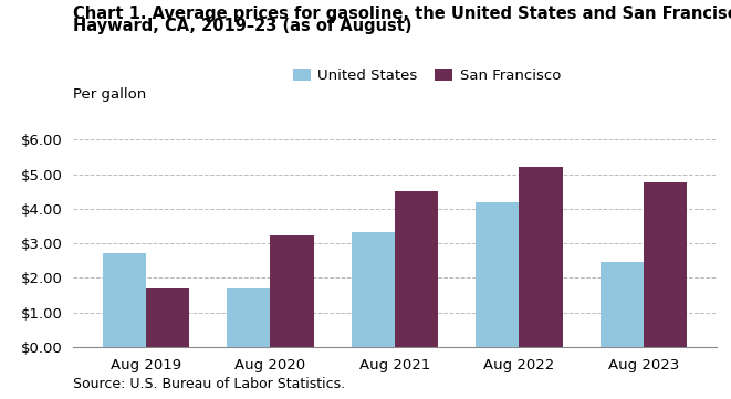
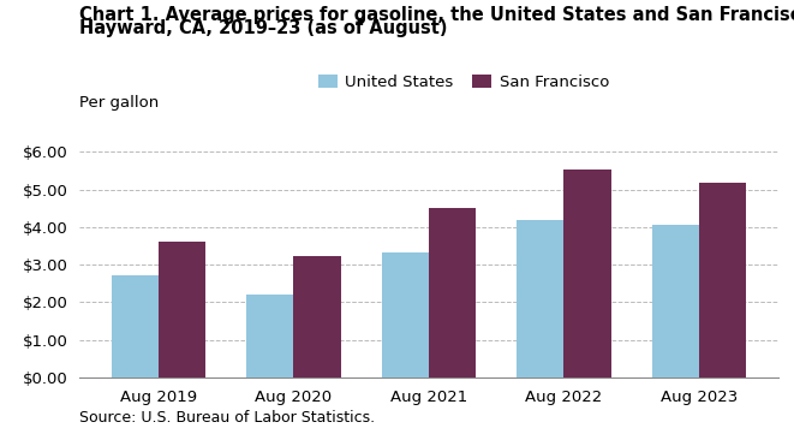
San Francisco/Aug 2019: $1.70 -> $3.62
United States/Aug 2020: $1.70 -> $2.22
San Francisco/Aug 2022: $5.20 -> $5.52
United States/Aug 2023: $2.45 -> $4.06
San Francisco/Aug 2023: $4.75 -> $5.18
